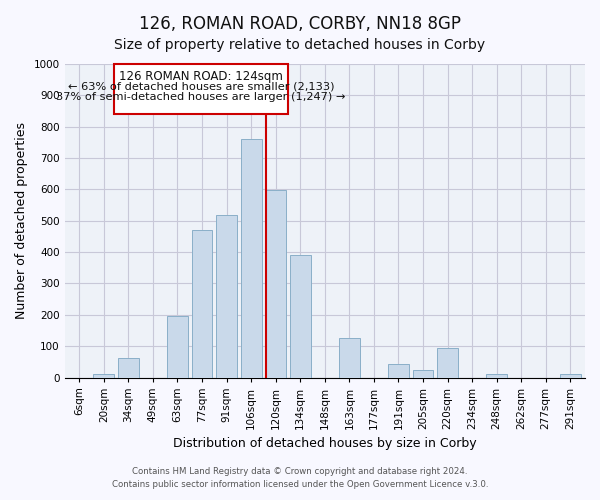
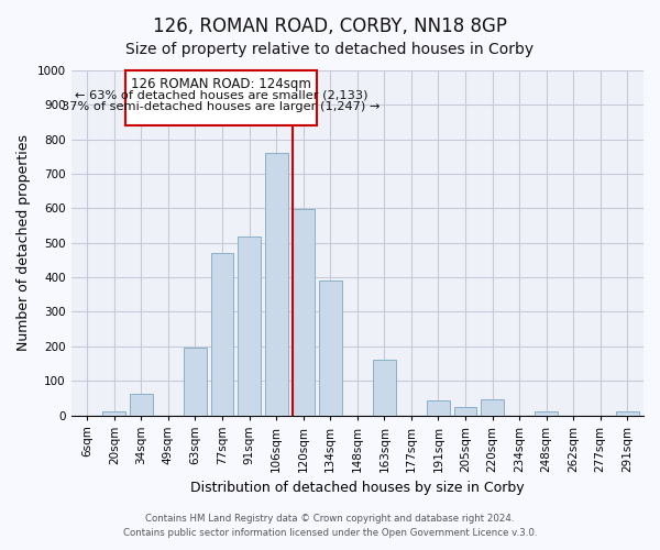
163sqm: 125 -> 160
220sqm: 95 -> 45
